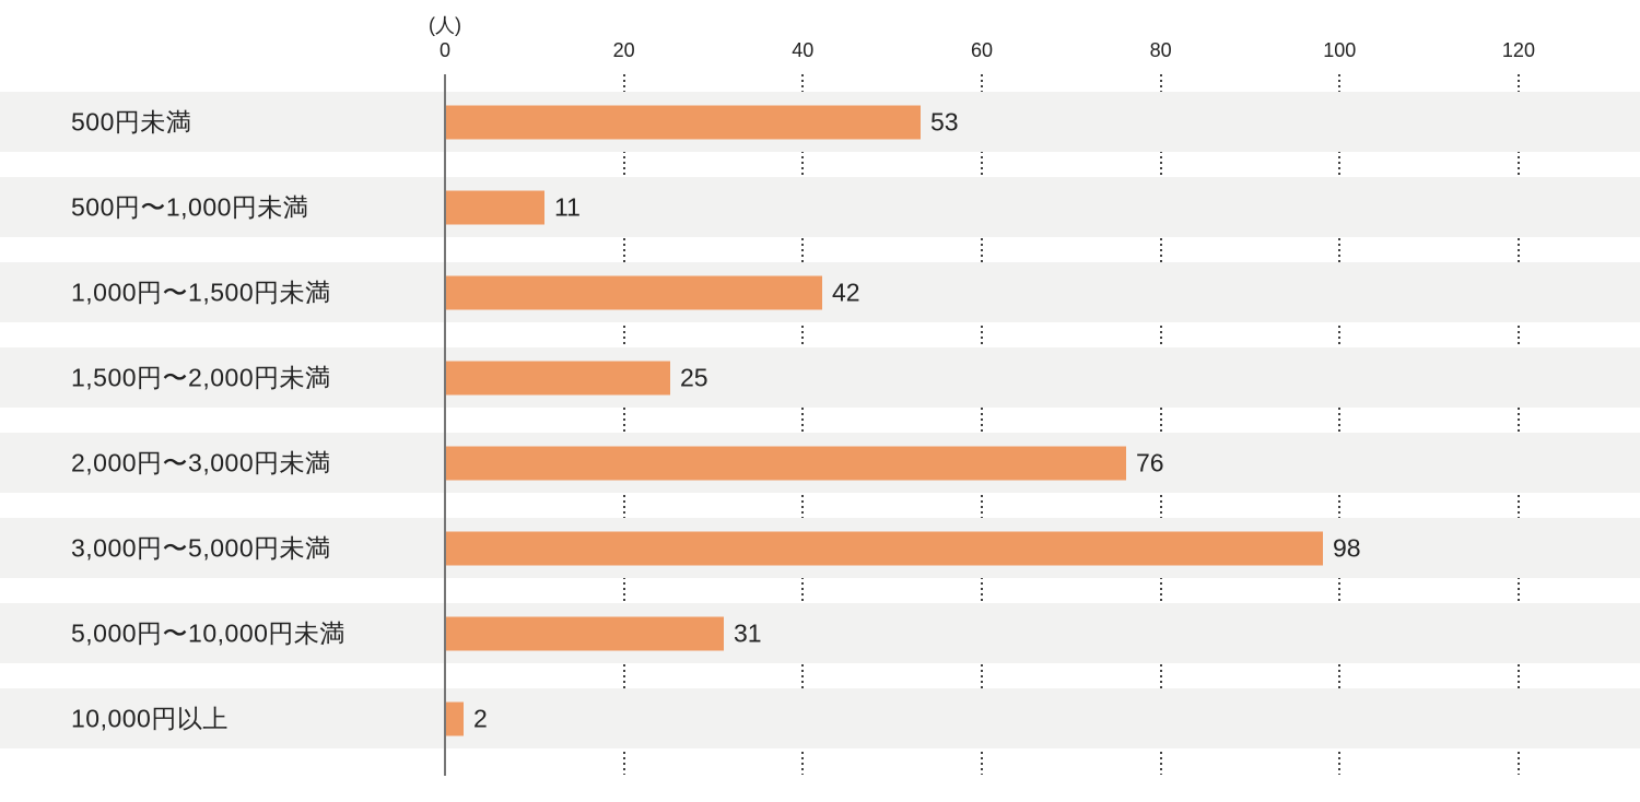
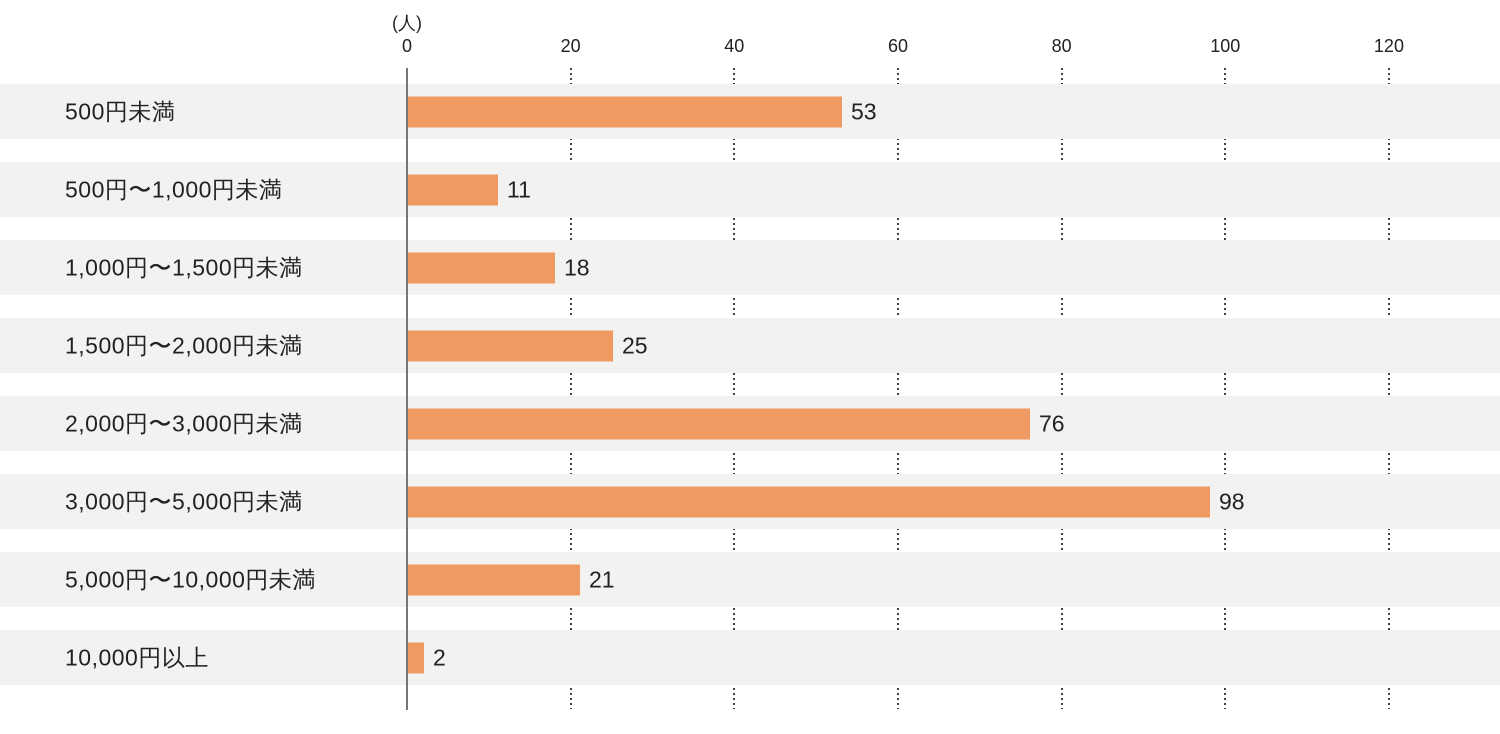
1,000円〜1,500円未満: 42 -> 18
5,000円〜10,000円未満: 31 -> 21
